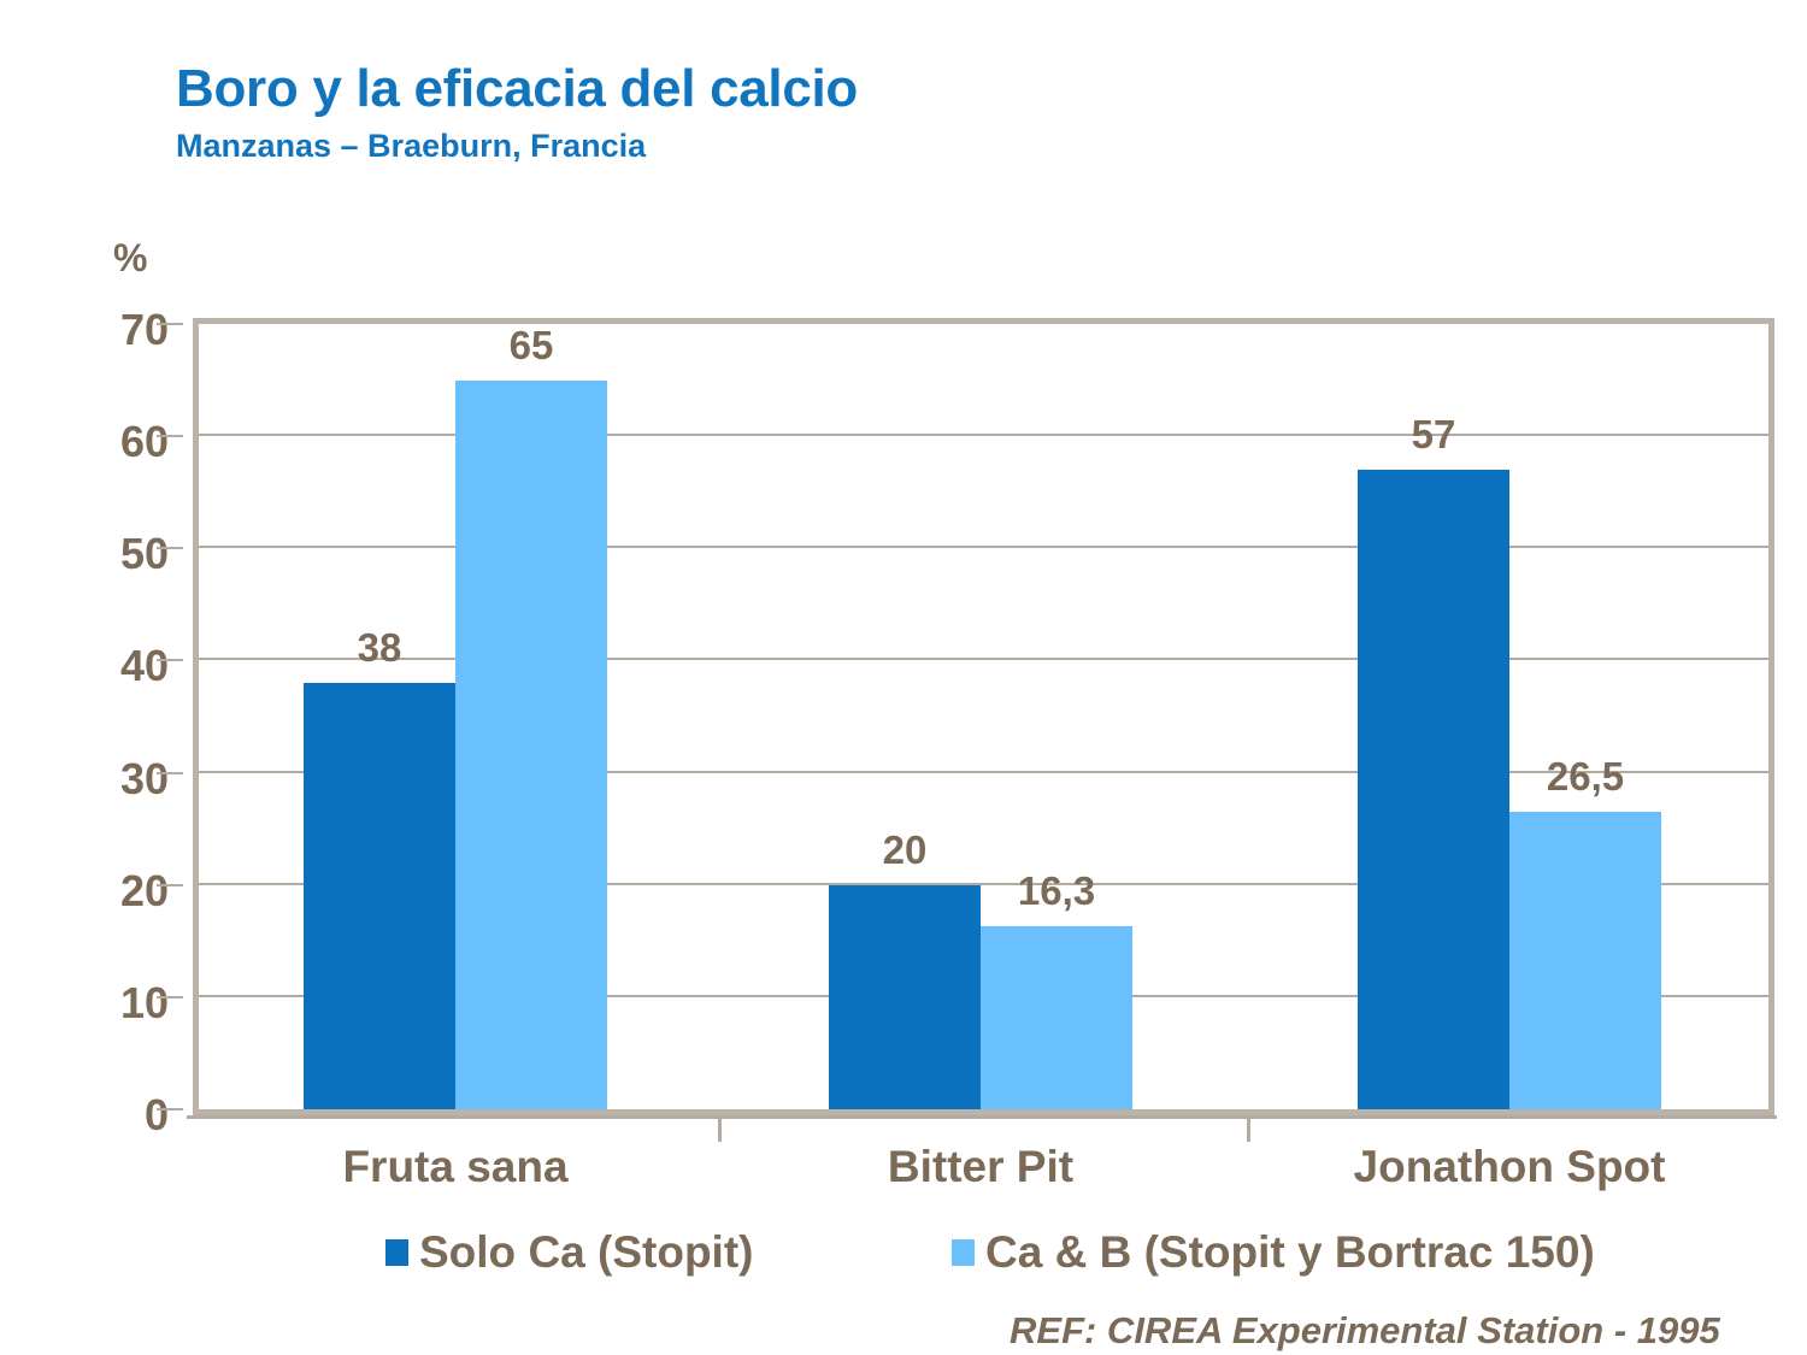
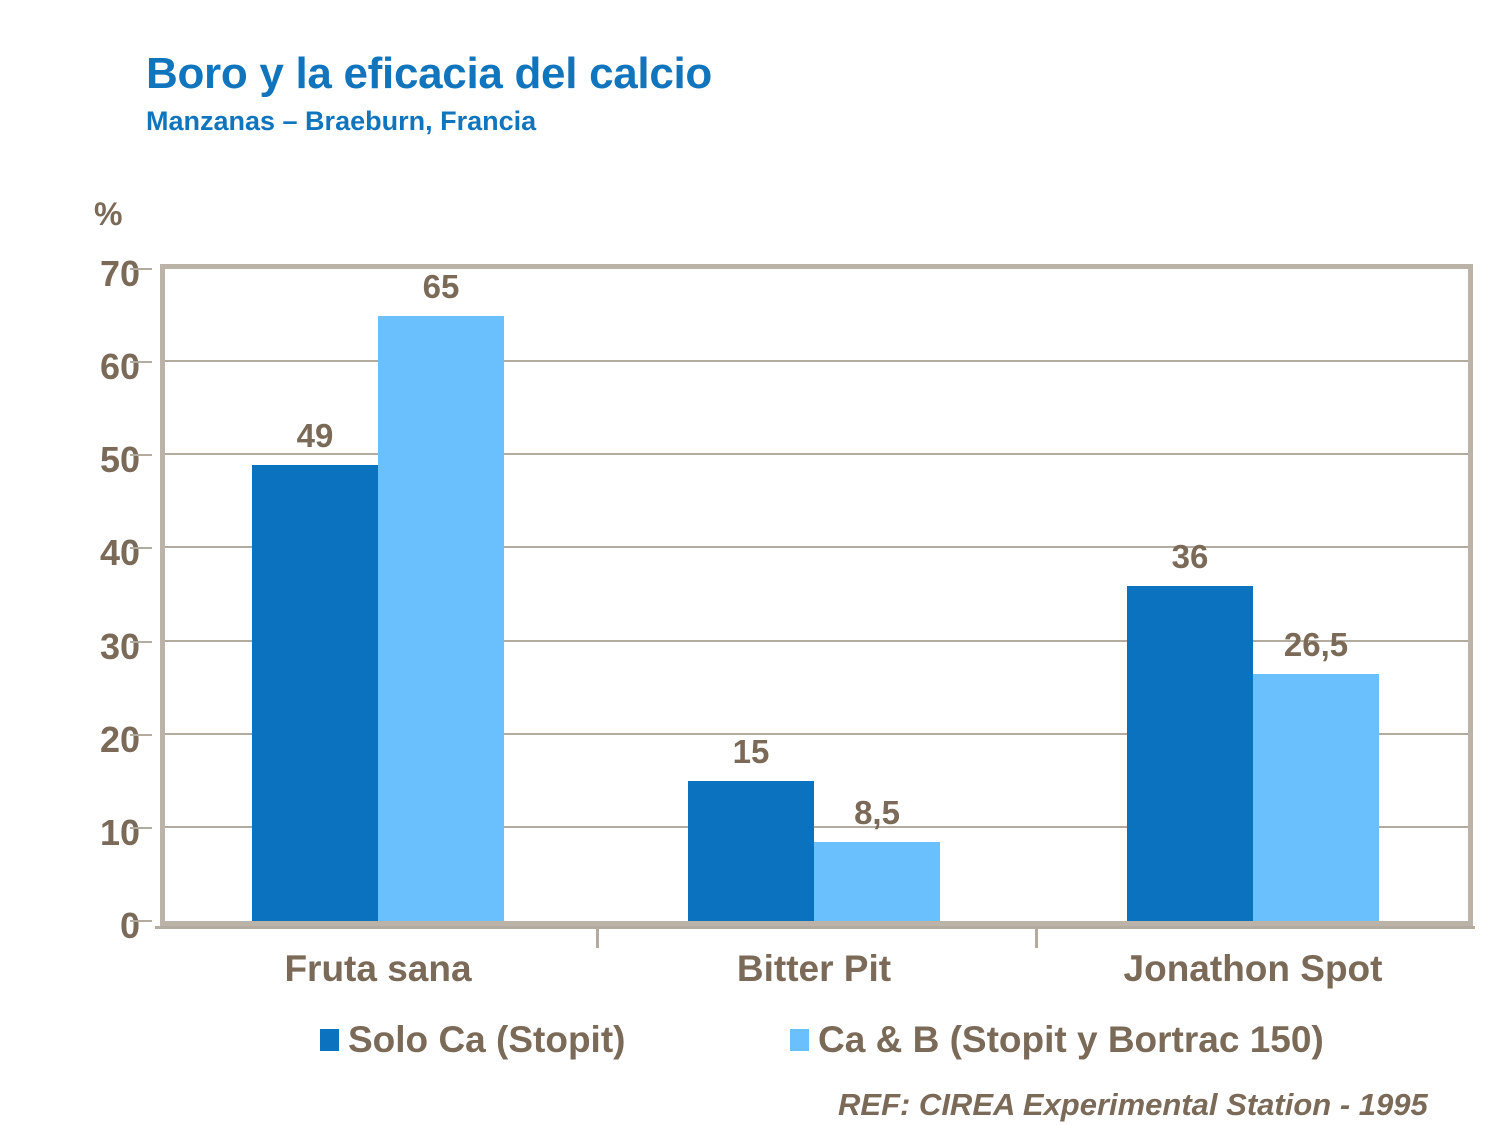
Solo Ca (Stopit)/Fruta sana: 38 -> 49
Solo Ca (Stopit)/Bitter Pit: 20 -> 15
Ca & B (Stopit y Bortrac 150)/Bitter Pit: 16,3 -> 8,5
Solo Ca (Stopit)/Jonathon Spot: 57 -> 36
